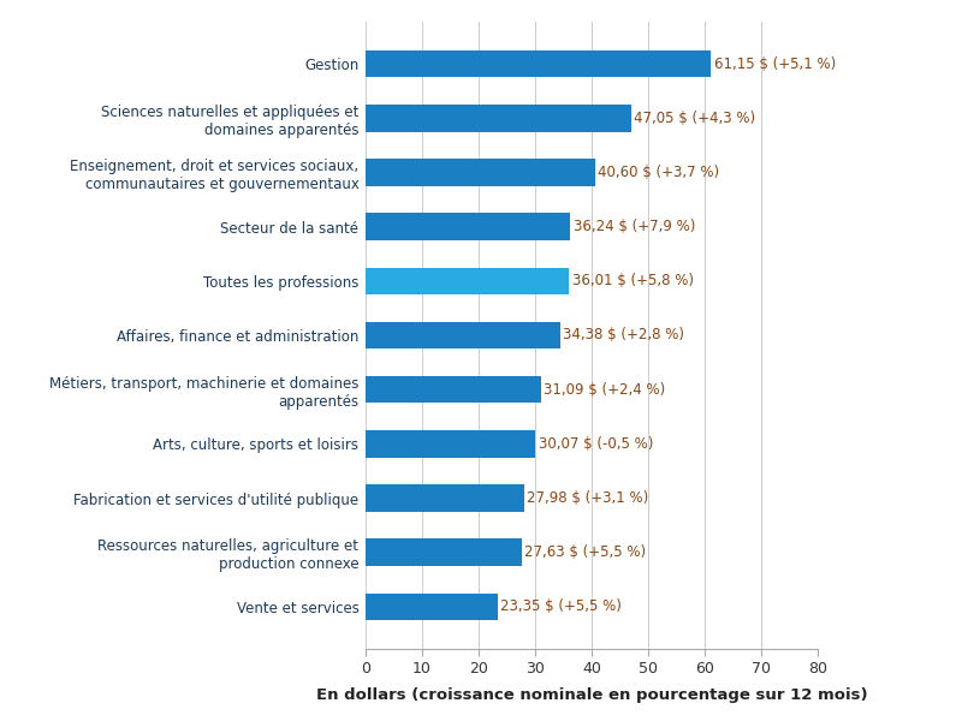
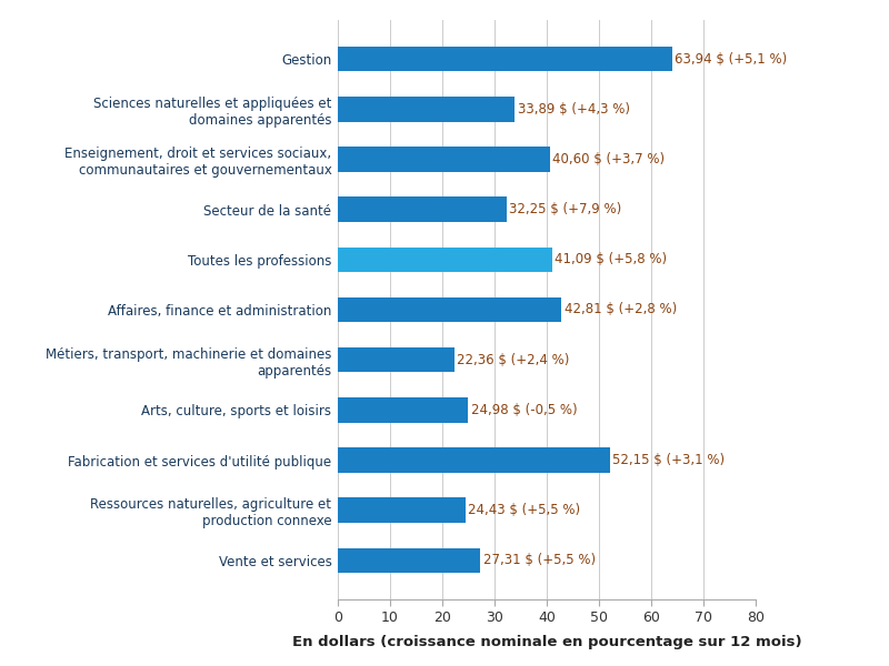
Gestion: 61,15 -> 63,94
Sciences naturelles et appliquées et domaines apparentés: 47,05 -> 33,89
Secteur de la santé: 36,24 -> 32,25
Toutes les professions: 36,01 -> 41,09
Affaires, finance et administration: 34,38 -> 42,81
Métiers, transport, machinerie et domaines apparentés: 31,09 -> 22,36
Arts, culture, sports et loisirs: 30,07 -> 24,98
Fabrication et services d'utilité publique: 27,98 -> 52,15
Ressources naturelles, agriculture et production connexe: 27,63 -> 24,43
Vente et services: 23,35 -> 27,31
